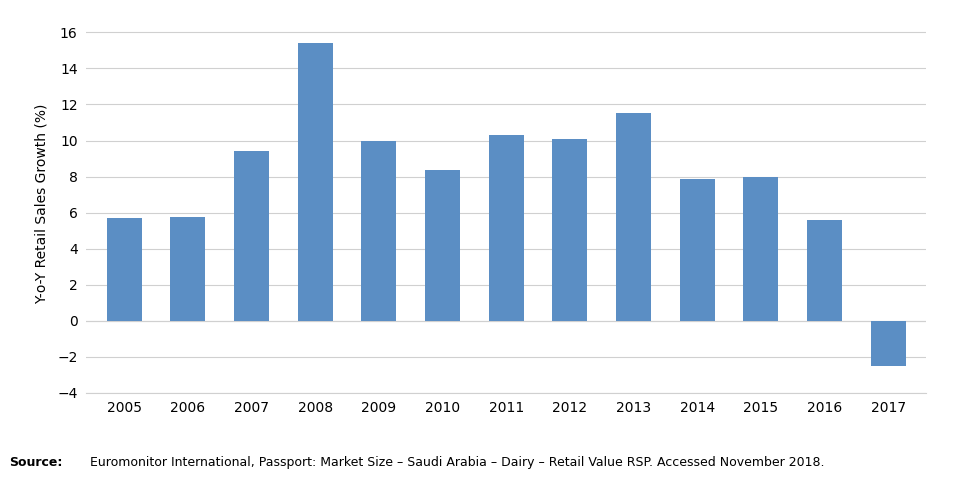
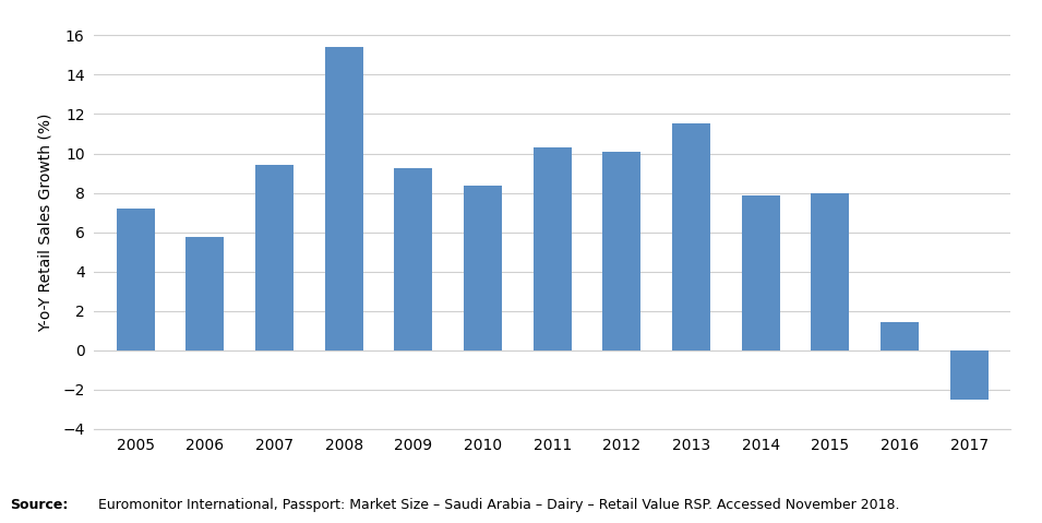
2005: 5.7 -> 7.2
2009: 10.0 -> 9.2
2016: 5.6 -> 1.4
